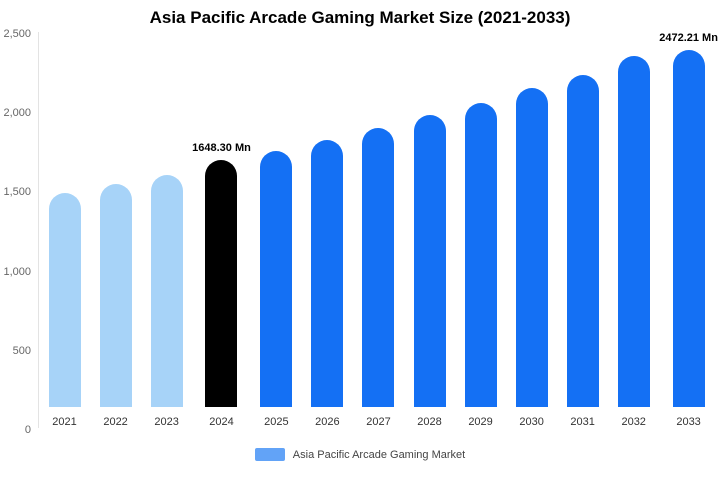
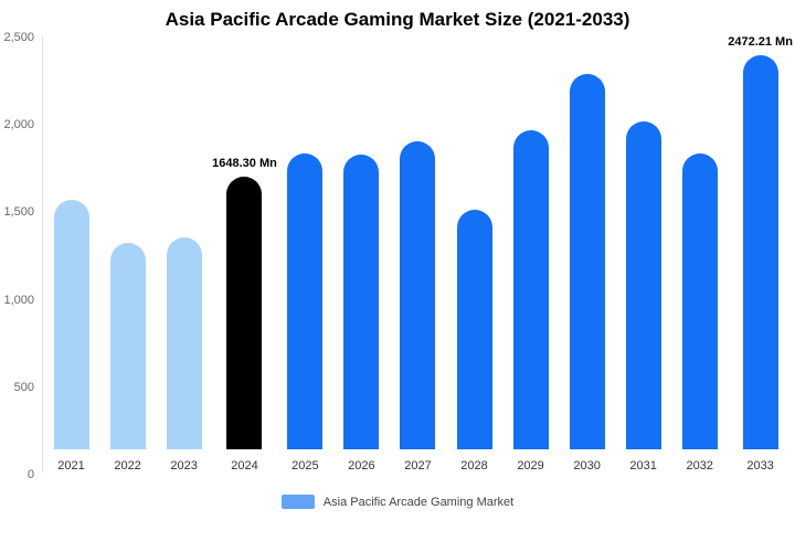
2021: 1430 -> 1510
2022: 1490 -> 1250
2023: 1550 -> 1280
2025: 1700 -> 1790
2028: 1940 -> 1450
2029: 2030 -> 1930
2030: 2130 -> 2270
2031: 2220 -> 1980
2032: 2340 -> 1790
